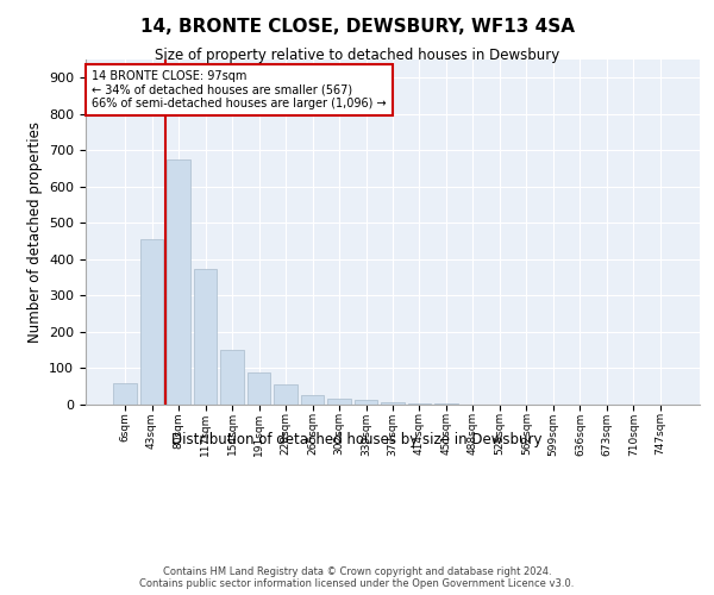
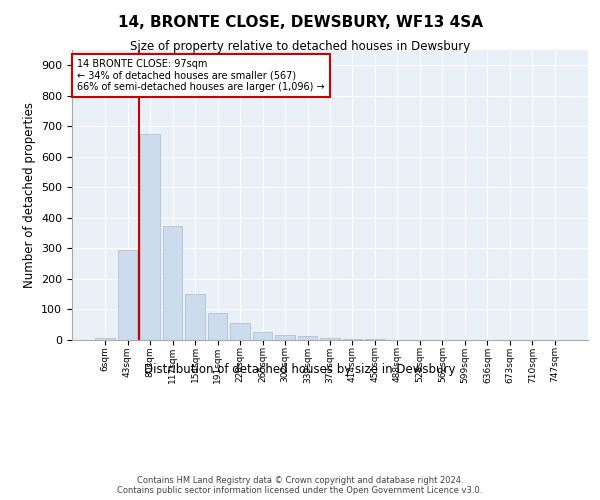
6sqm: 60 -> 5
43sqm: 455 -> 295
